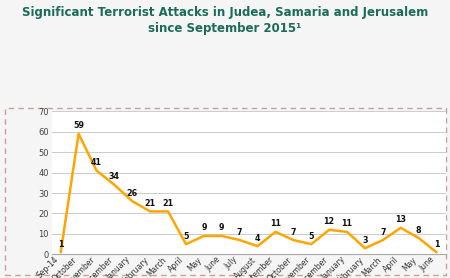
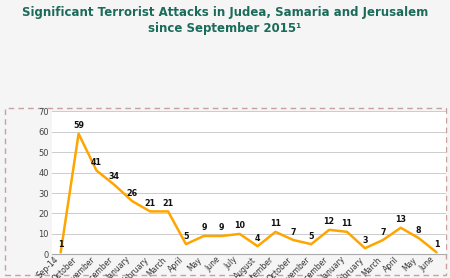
July: 7 -> 10
